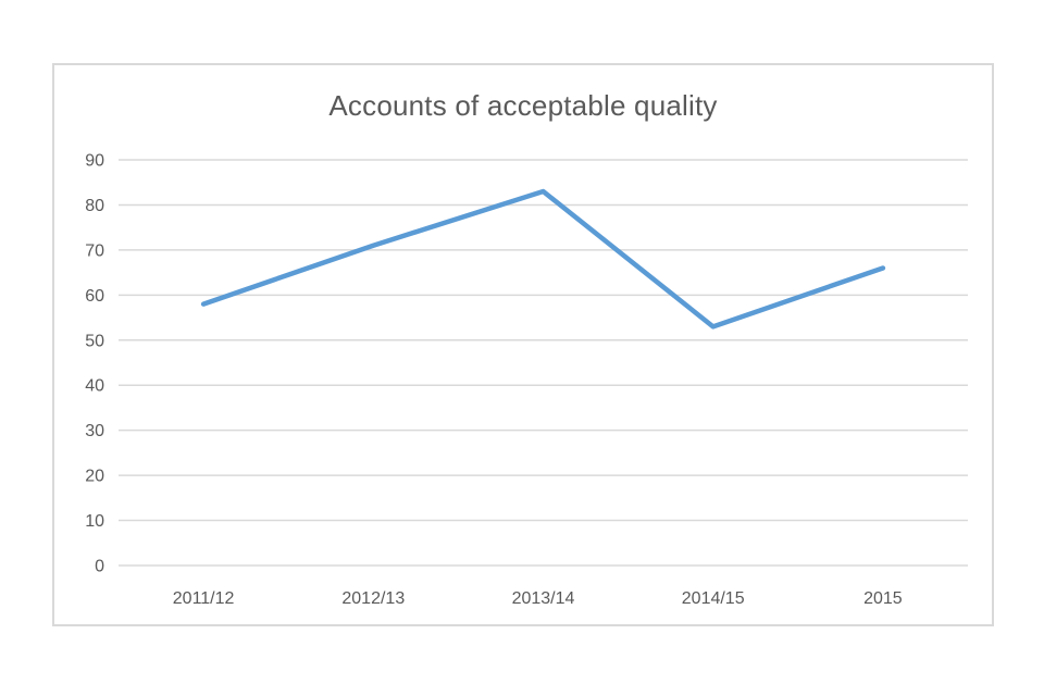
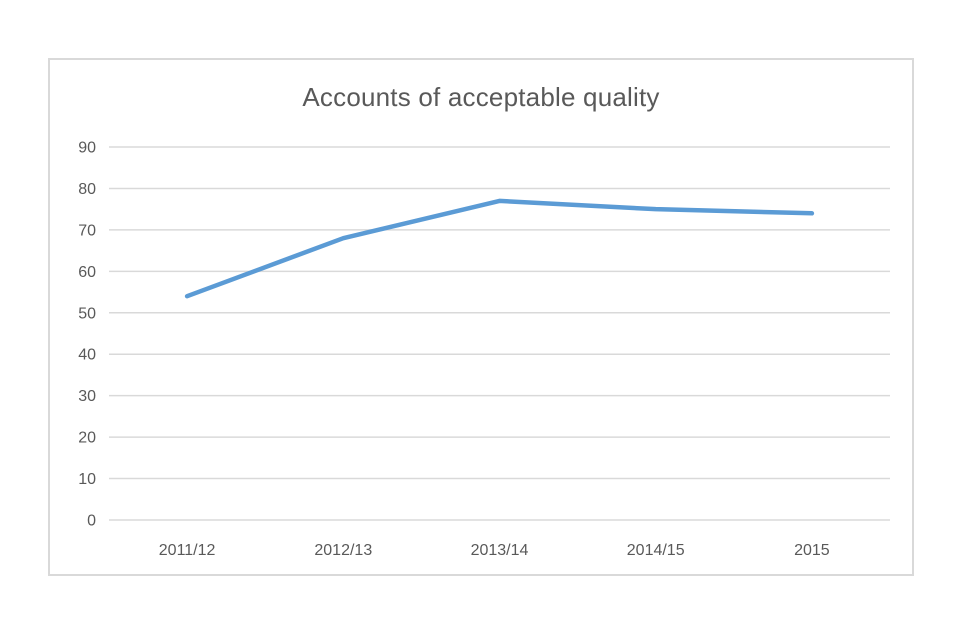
2011/12: 58 -> 54
2012/13: 71 -> 68
2013/14: 83 -> 77
2014/15: 53 -> 75
2015: 66 -> 74
